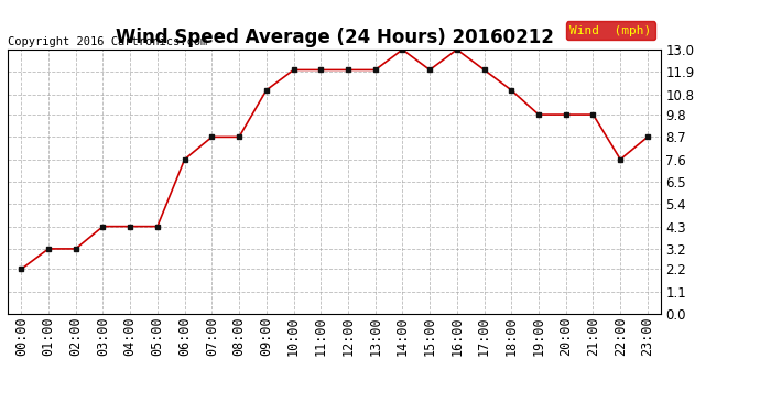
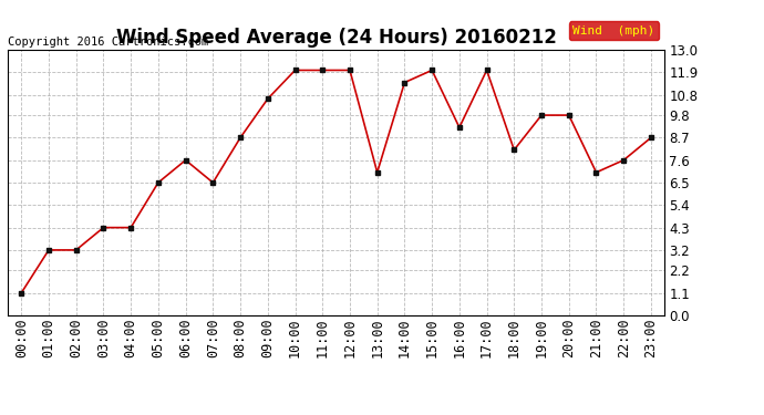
00:00: 2.2 -> 1.1
05:00: 4.3 -> 6.5
07:00: 8.7 -> 6.5
09:00: 11.0 -> 10.6
13:00: 12.0 -> 7.0
14:00: 13.0 -> 11.4
16:00: 13.0 -> 9.2
18:00: 11.0 -> 8.1
21:00: 9.8 -> 7.0
